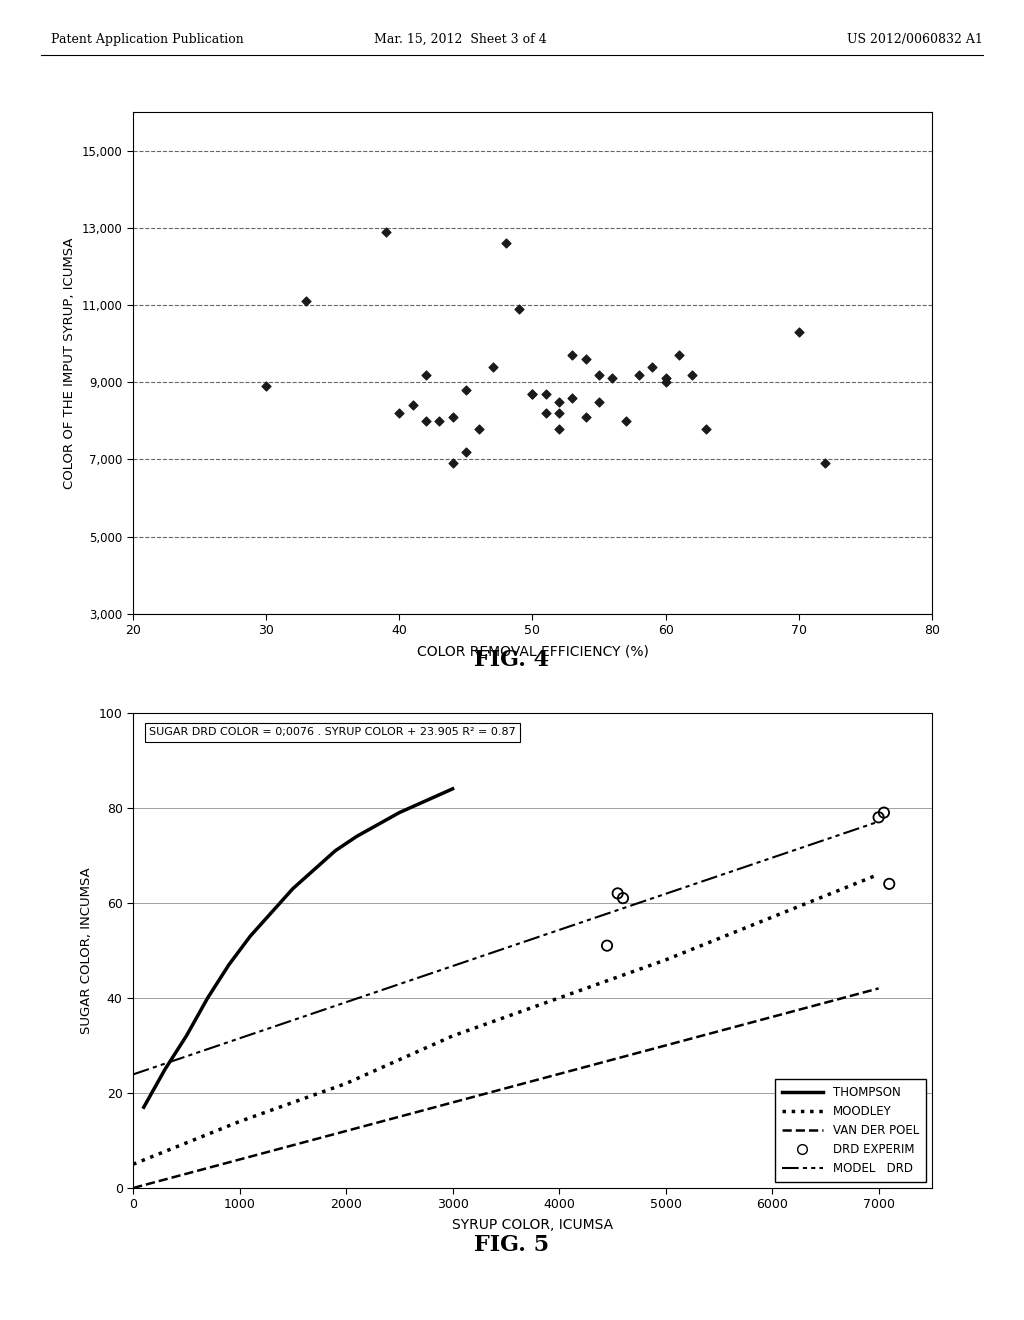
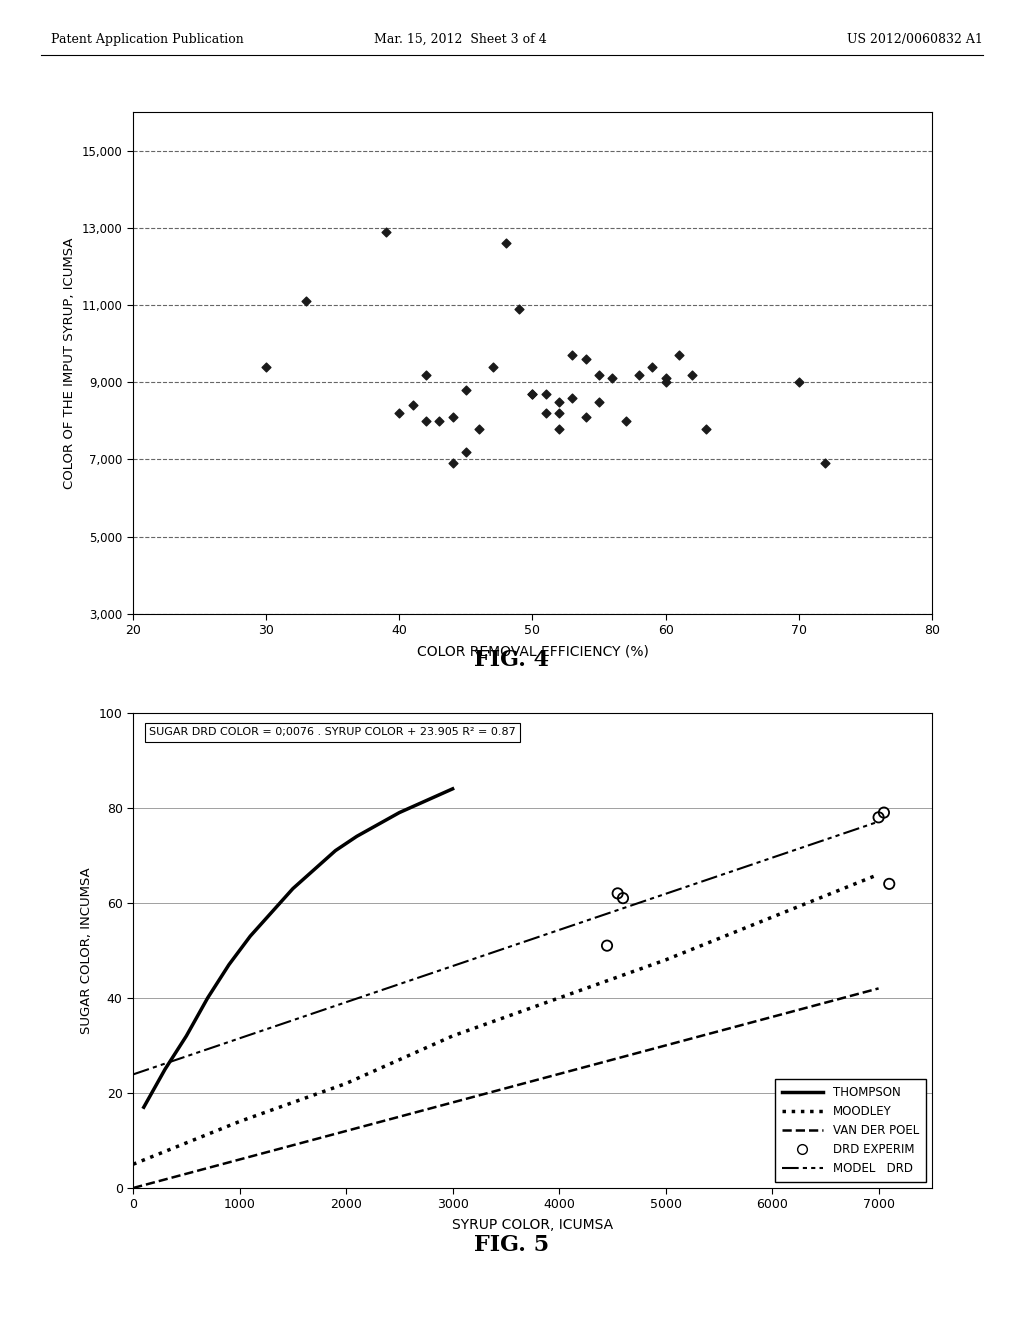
30: 8,900 -> 9,400
70: 10,300 -> 9,000
